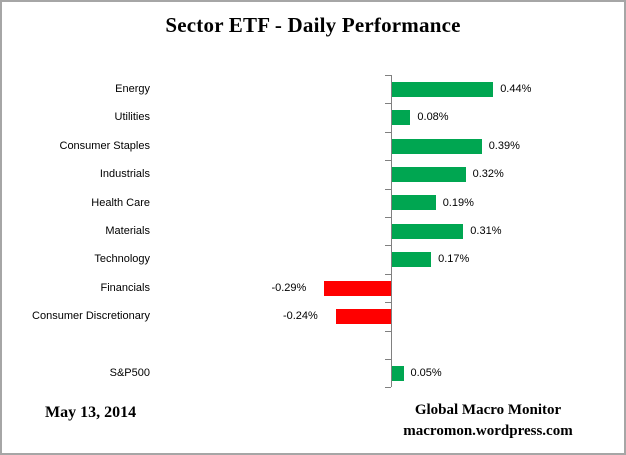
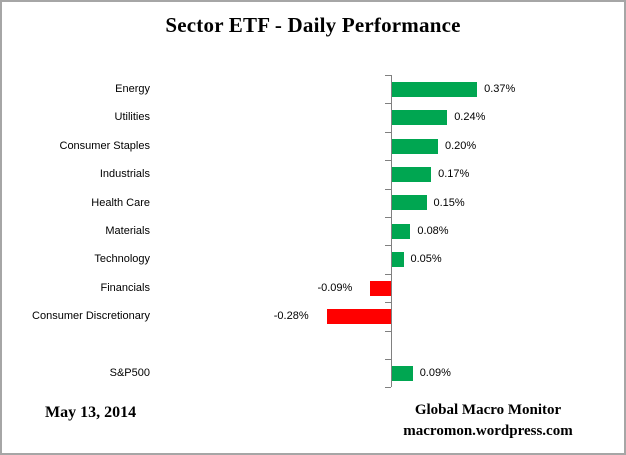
Energy: 0.44% -> 0.37%
Utilities: 0.08% -> 0.24%
Consumer Staples: 0.39% -> 0.20%
Industrials: 0.32% -> 0.17%
Health Care: 0.19% -> 0.15%
Materials: 0.31% -> 0.08%
Technology: 0.17% -> 0.05%
Financials: -0.29% -> -0.09%
Consumer Discretionary: -0.24% -> -0.28%
S&P500: 0.05% -> 0.09%
